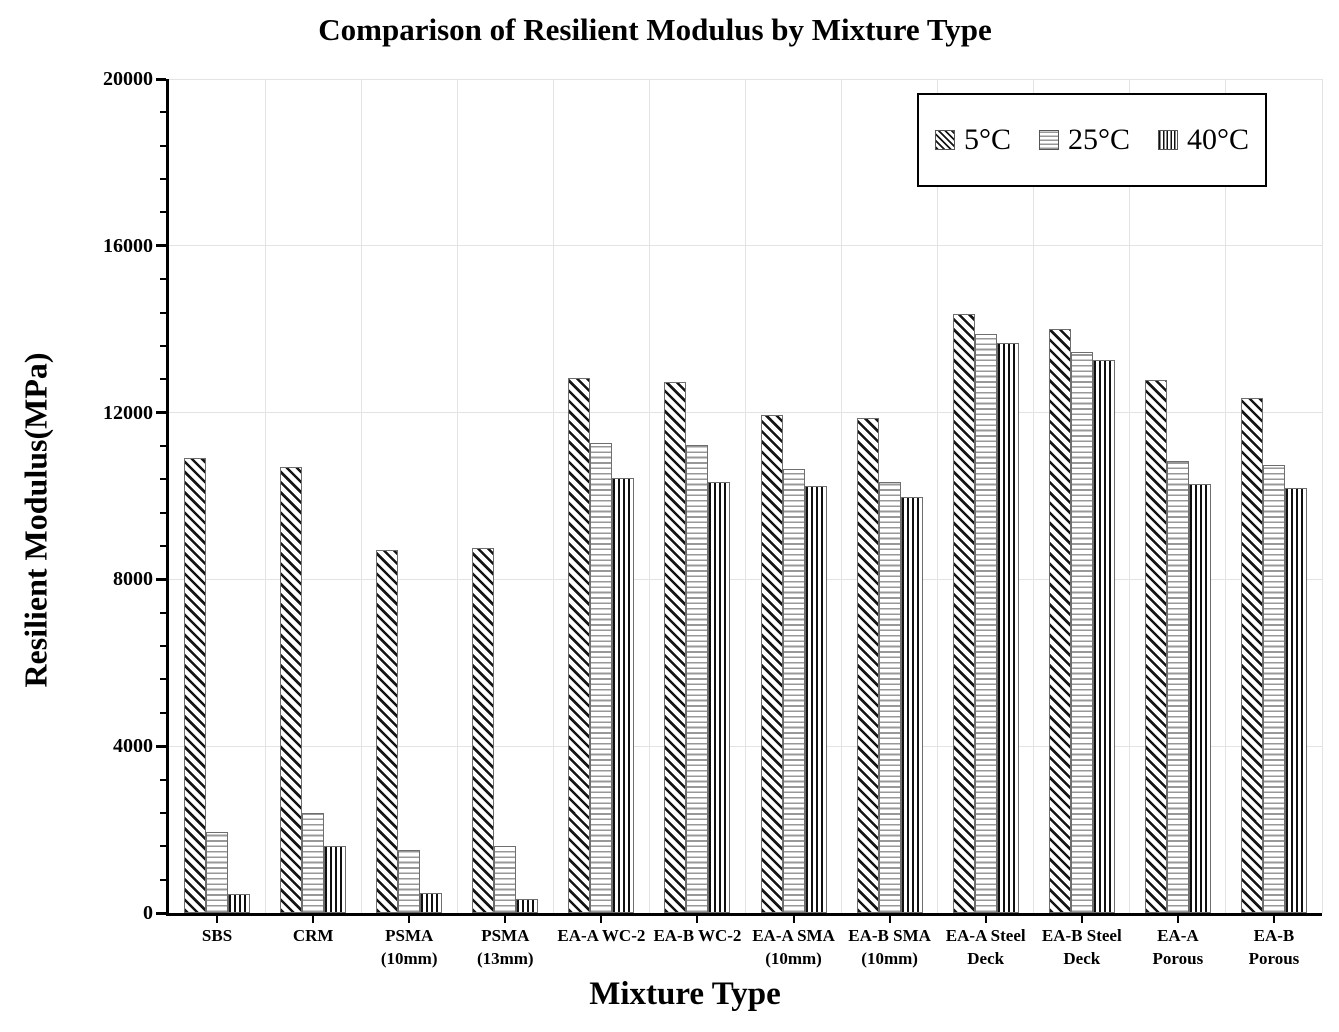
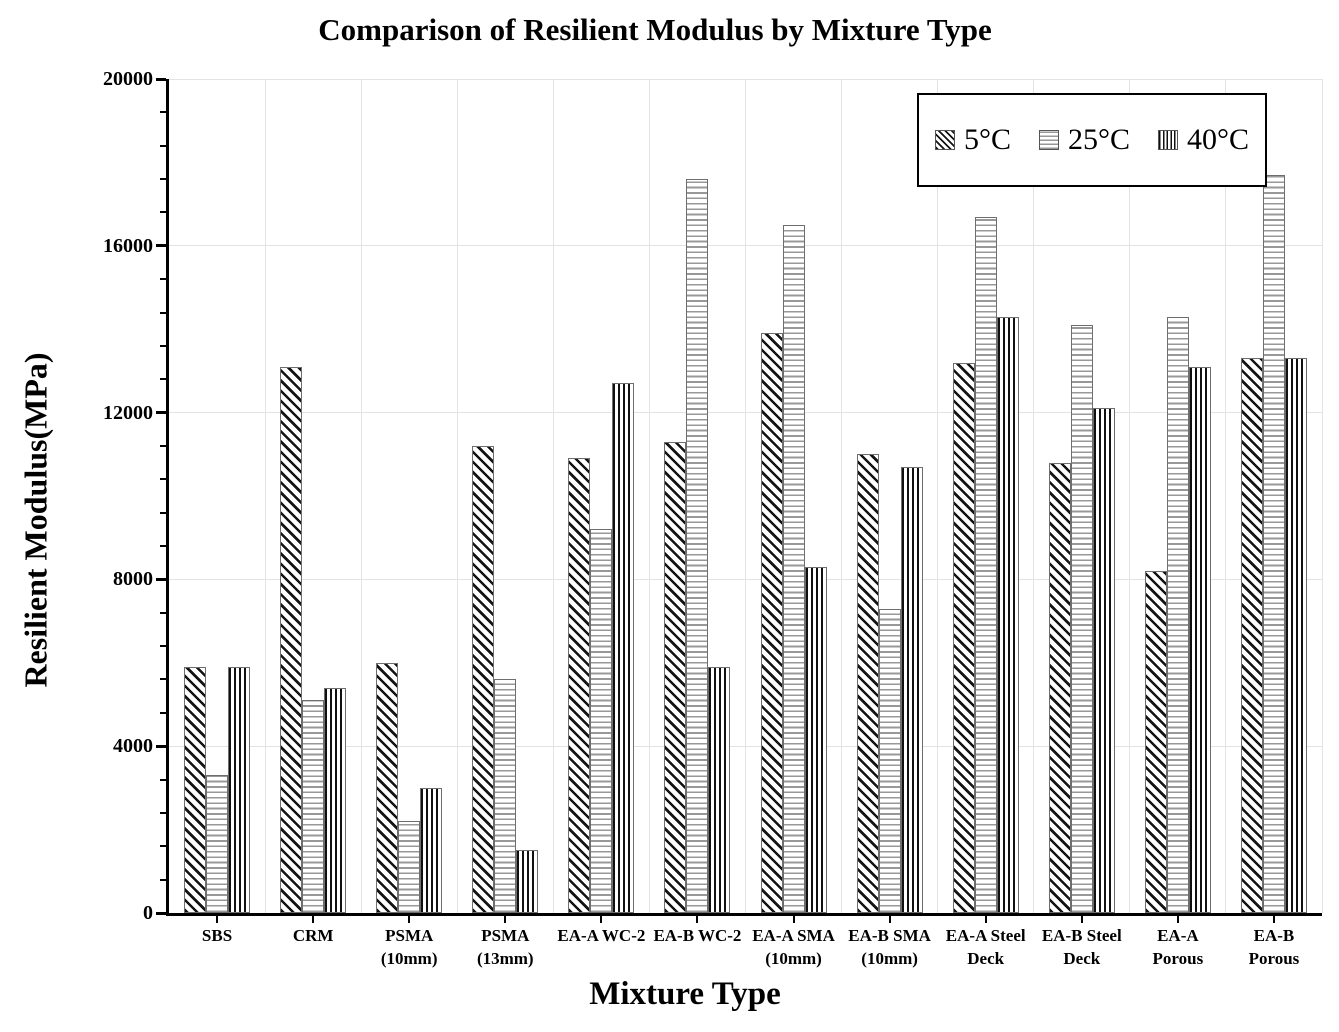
5°C/SBS: 10900 -> 5900
25°C/SBS: 2000 -> 3300
40°C/SBS: 400 -> 5900
5°C/CRM: 10700 -> 13100
25°C/CRM: 2400 -> 5100
40°C/CRM: 1600 -> 5400
5°C/PSMA (10mm): 8700 -> 6000
25°C/PSMA (10mm): 1500 -> 2200
40°C/PSMA (10mm): 500 -> 3000
5°C/PSMA (13mm): 8800 -> 11200
25°C/PSMA (13mm): 1600 -> 5600
40°C/PSMA (13mm): 300 -> 1500
5°C/EA-A WC-2: 12800 -> 10900
25°C/EA-A WC-2: 11300 -> 9200
40°C/EA-A WC-2: 10400 -> 12700
5°C/EA-B WC-2: 12700 -> 11300
25°C/EA-B WC-2: 11200 -> 17600
40°C/EA-B WC-2: 10300 -> 5900
5°C/EA-A SMA (10mm): 12000 -> 13900
25°C/EA-A SMA (10mm): 10600 -> 16500
40°C/EA-A SMA (10mm): 10200 -> 8300
5°C/EA-B SMA (10mm): 11900 -> 11000
25°C/EA-B SMA (10mm): 10300 -> 7300
40°C/EA-B SMA (10mm): 10000 -> 10700
5°C/EA-A Steel Deck: 14400 -> 13200
25°C/EA-A Steel Deck: 13900 -> 16700
40°C/EA-A Steel Deck: 13700 -> 14300
5°C/EA-B Steel Deck: 14000 -> 10800
25°C/EA-B Steel Deck: 13500 -> 14100
40°C/EA-B Steel Deck: 13300 -> 12100
5°C/EA-A Porous: 12800 -> 8200
25°C/EA-A Porous: 10800 -> 14300
40°C/EA-A Porous: 10300 -> 13100
5°C/EA-B Porous: 12400 -> 13300
25°C/EA-B Porous: 10700 -> 17700
40°C/EA-B Porous: 10200 -> 13300
